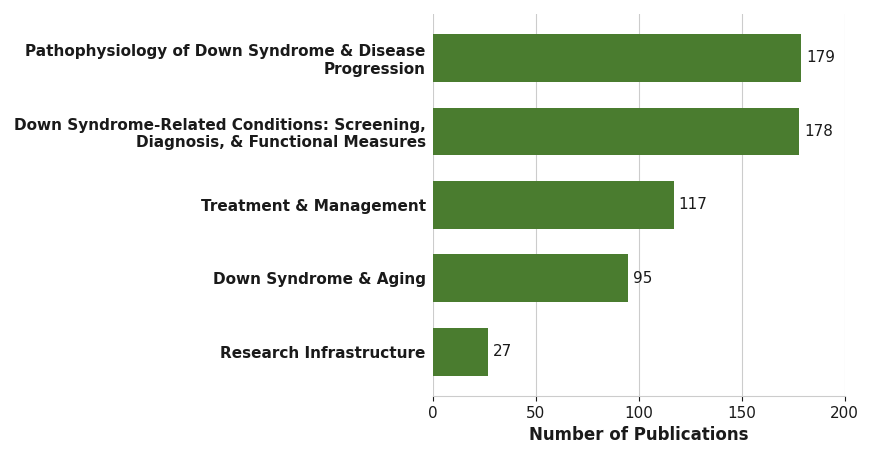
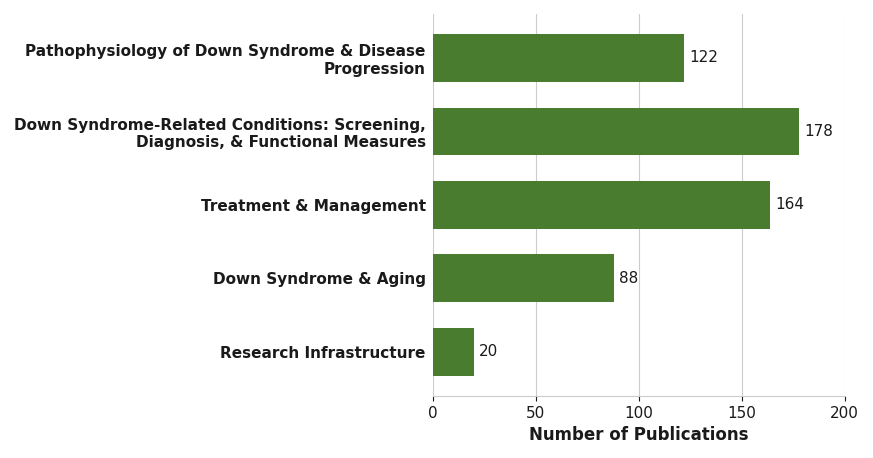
Pathophysiology of Down Syndrome & Disease Progression: 179 -> 122
Treatment & Management: 117 -> 164
Down Syndrome & Aging: 95 -> 88
Research Infrastructure: 27 -> 20
